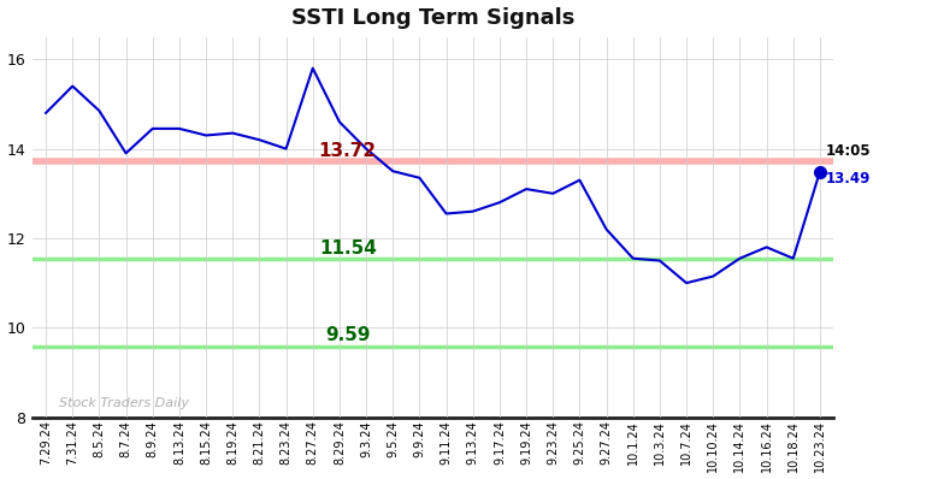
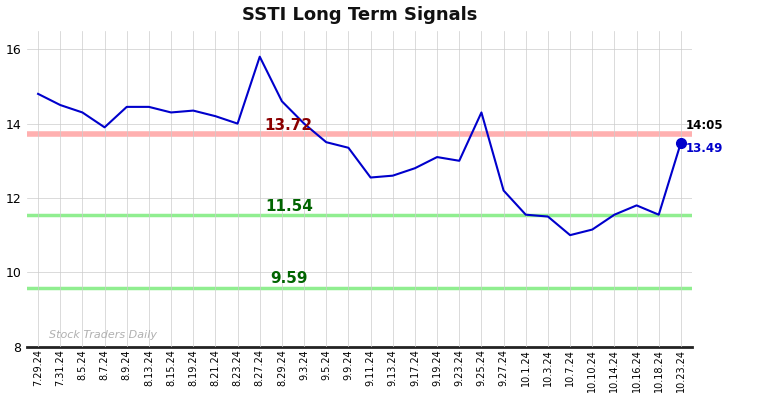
7.31.24: 15.40 -> 14.50
8.5.24: 14.85 -> 14.30
9.25.24: 13.30 -> 14.30
